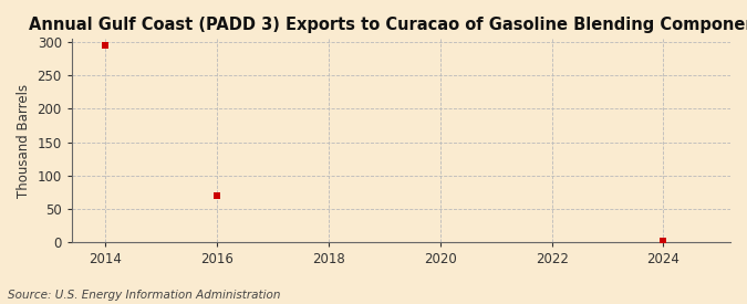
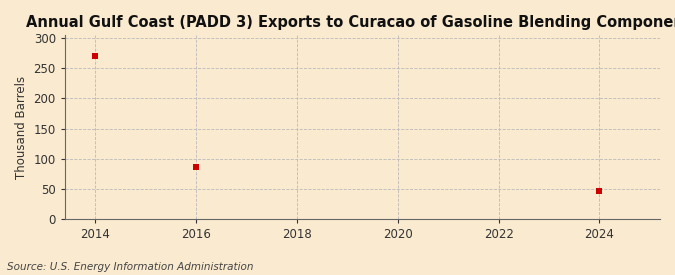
2014: 296 -> 270
2016: 70 -> 86
2024: 1 -> 46
